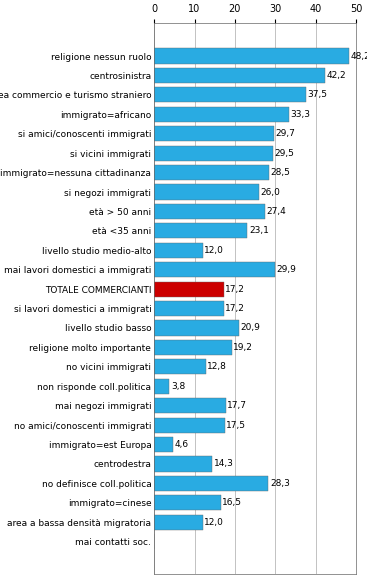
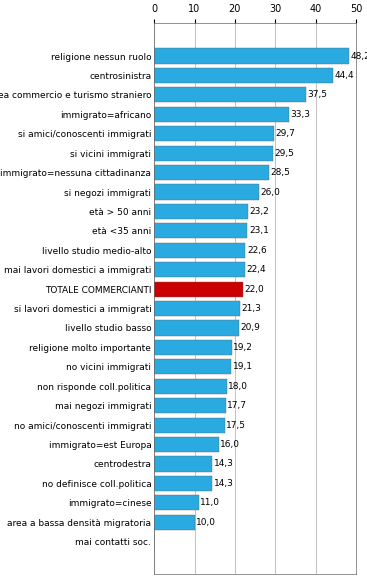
centrosinistra: 42,2 -> 44,4
età > 50 anni: 27,4 -> 23,2
livello studio medio-alto: 12,0 -> 22,6
mai lavori domestici a immigrati: 29,9 -> 22,4
TOTALE COMMERCIANTI: 17,2 -> 22,0
si lavori domestici a immigrati: 17,2 -> 21,3
no vicini immigrati: 12,8 -> 19,1
non risponde coll.politica: 3,8 -> 18,0
immigrato=est Europa: 4,6 -> 16,0
no definisce coll.politica: 28,3 -> 14,3
immigrato=cinese: 16,5 -> 11,0
area a bassa densità migratoria: 12,0 -> 10,0
